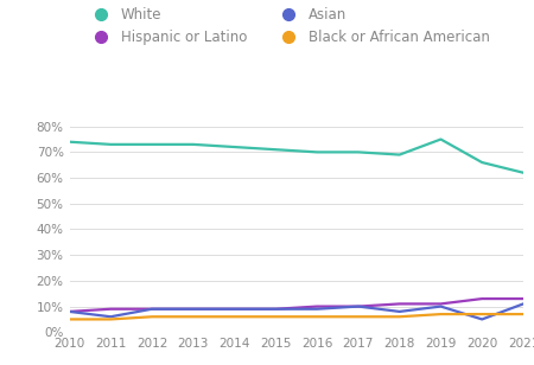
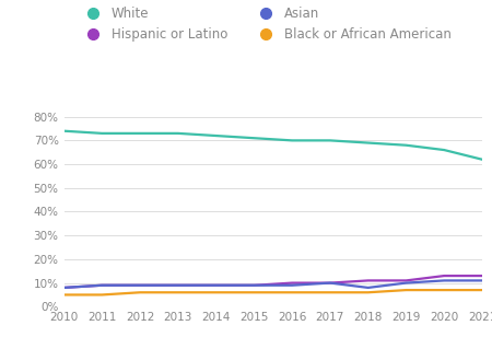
Asian/2011: 6% -> 9%
White/2019: 75% -> 68%
Asian/2020: 5% -> 11%
